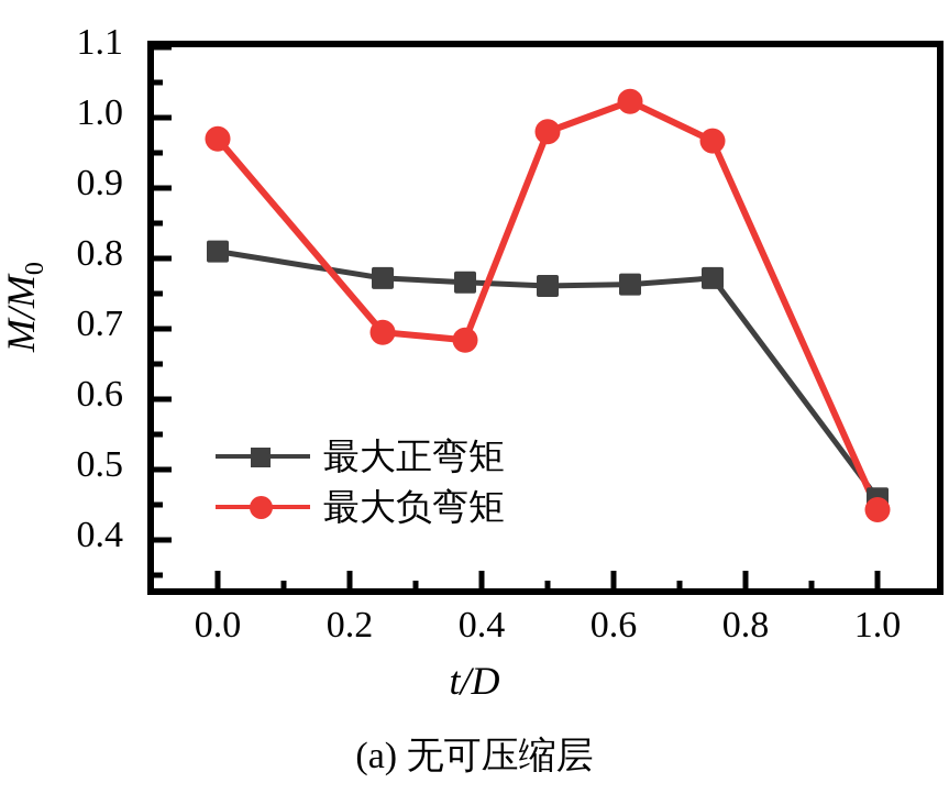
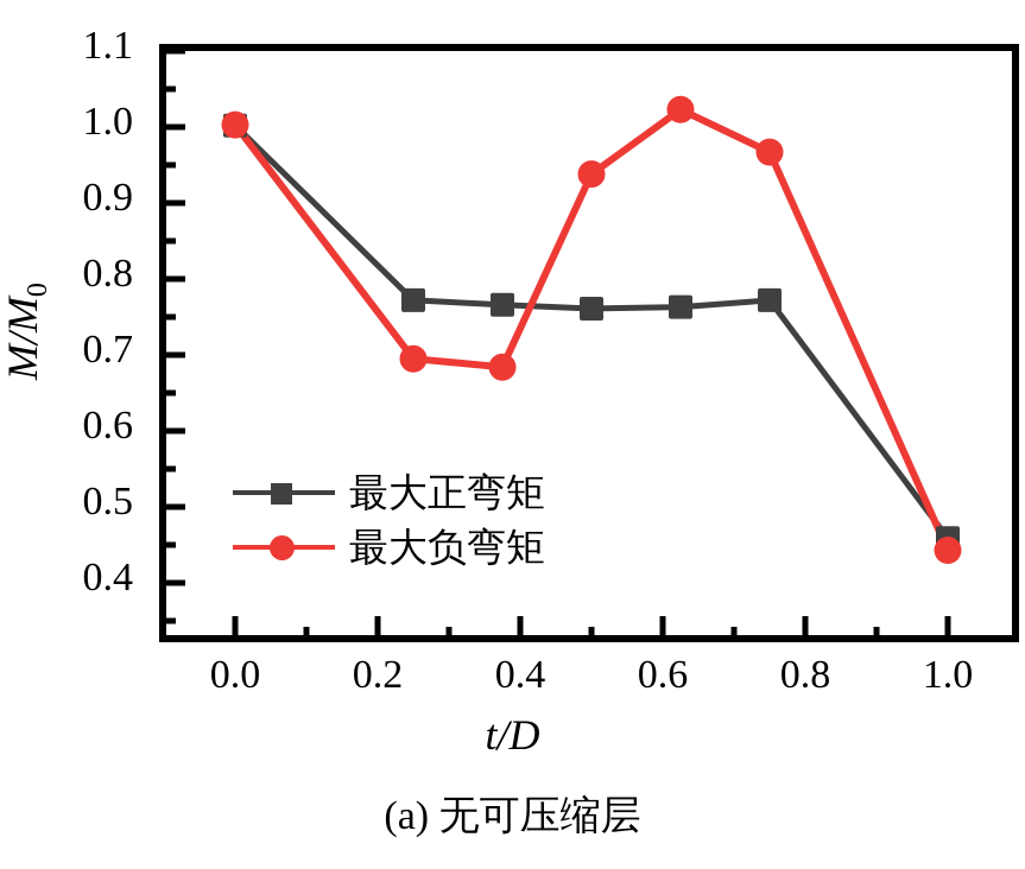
最大正弯矩/0.0: 0.81 -> 1.00
最大负弯矩/0.0: 0.97 -> 1.00
最大负弯矩/0.5: 0.98 -> 0.94
